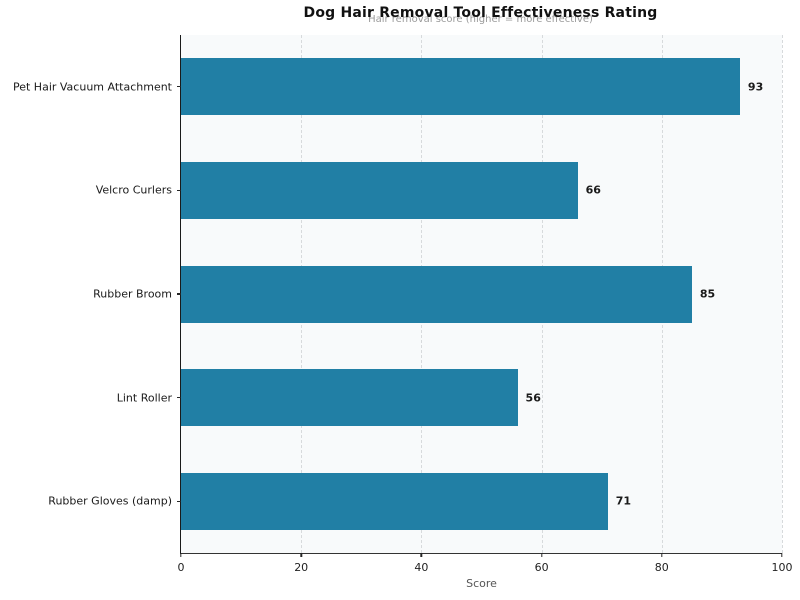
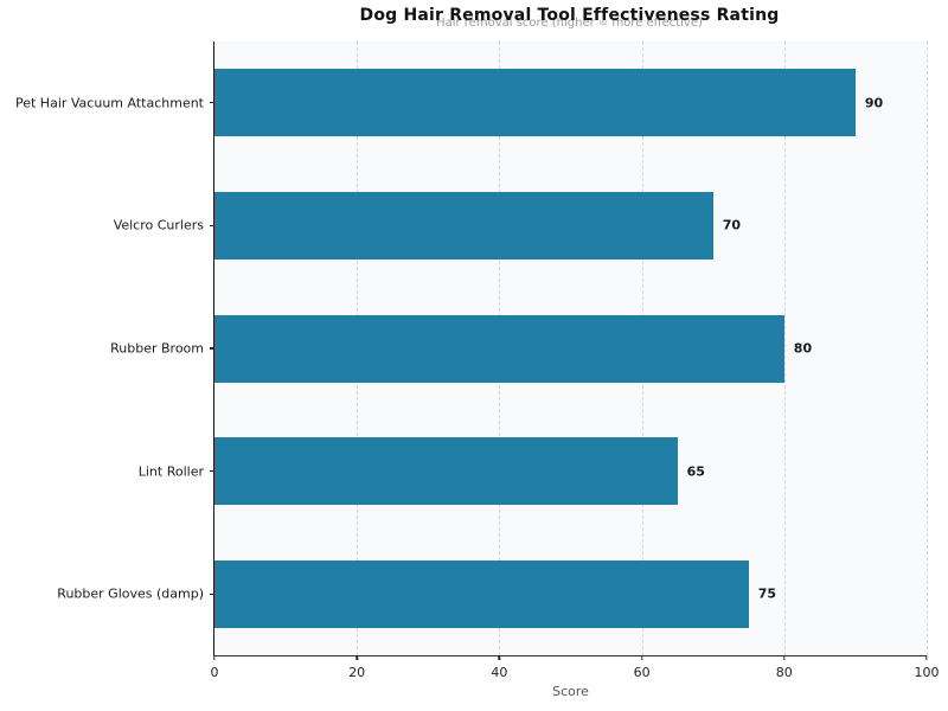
Pet Hair Vacuum Attachment: 93 -> 90
Velcro Curlers: 66 -> 70
Rubber Broom: 85 -> 80
Lint Roller: 56 -> 65
Rubber Gloves (damp): 71 -> 75
